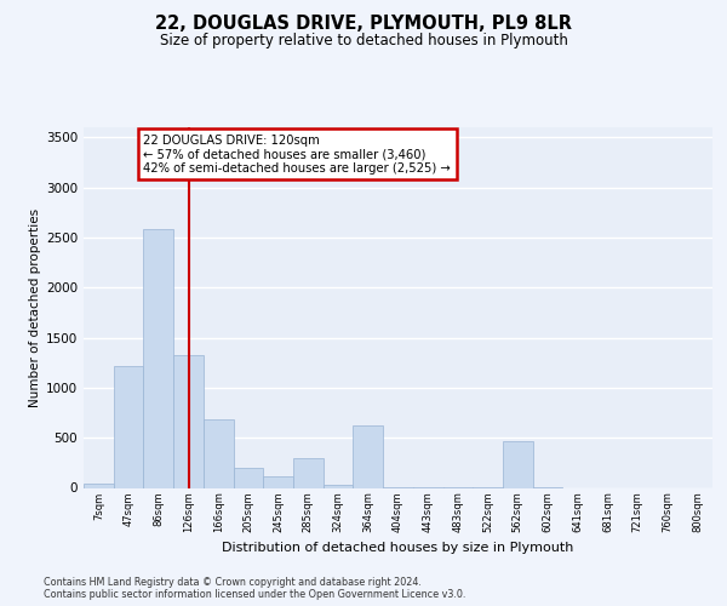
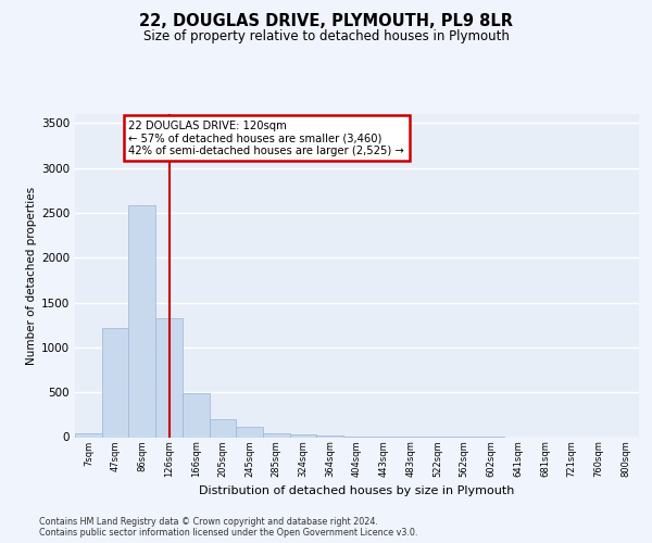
166sqm: 680 -> 490
285sqm: 300 -> 40
364sqm: 620 -> 10
562sqm: 460 -> 0
